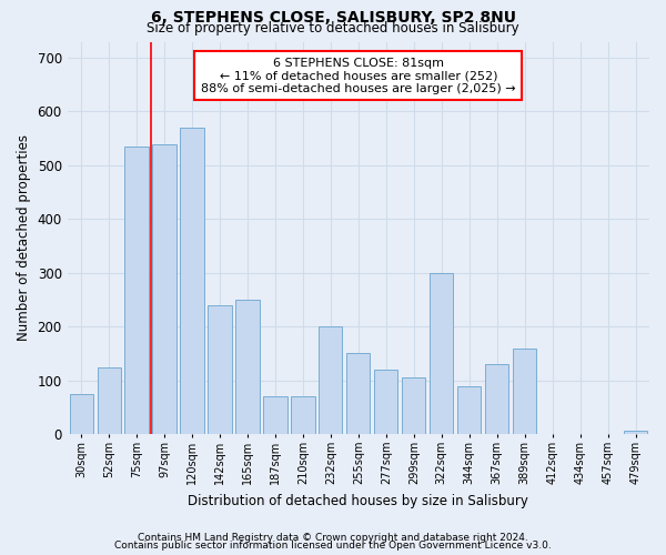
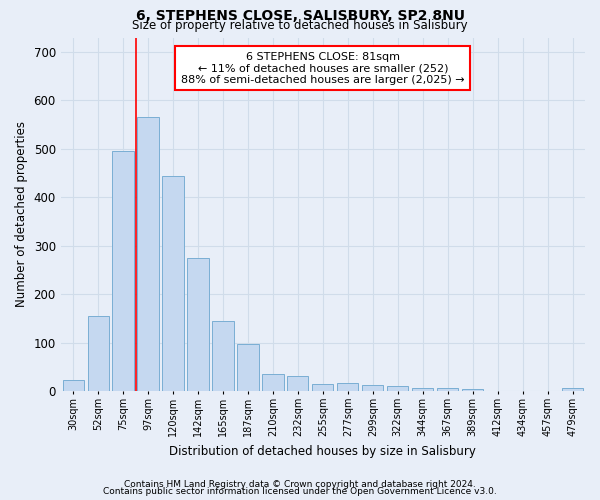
30sqm: 75 -> 22
52sqm: 125 -> 155
75sqm: 535 -> 495
97sqm: 540 -> 565
120sqm: 570 -> 445
142sqm: 240 -> 275
165sqm: 250 -> 145
187sqm: 70 -> 97
210sqm: 70 -> 35
232sqm: 200 -> 32
255sqm: 150 -> 15
277sqm: 120 -> 17
299sqm: 105 -> 12
322sqm: 300 -> 10
344sqm: 90 -> 7
367sqm: 130 -> 7
389sqm: 160 -> 5
